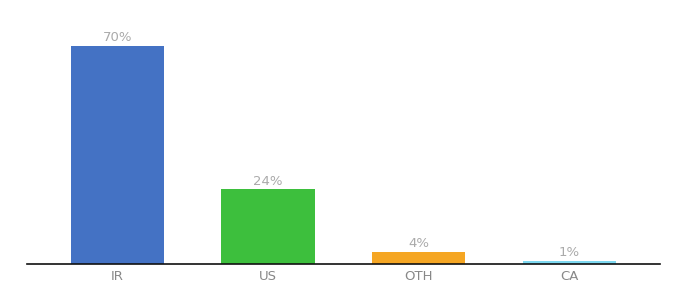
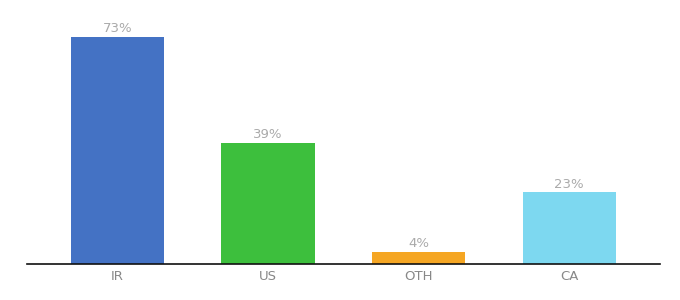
IR: 70% -> 73%
US: 24% -> 39%
CA: 1% -> 23%
